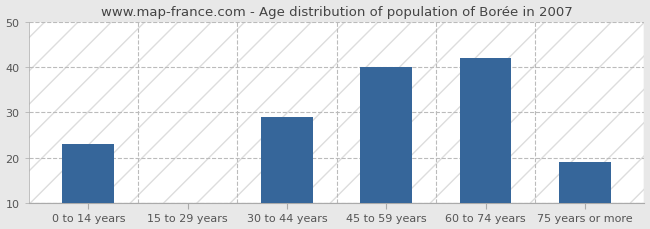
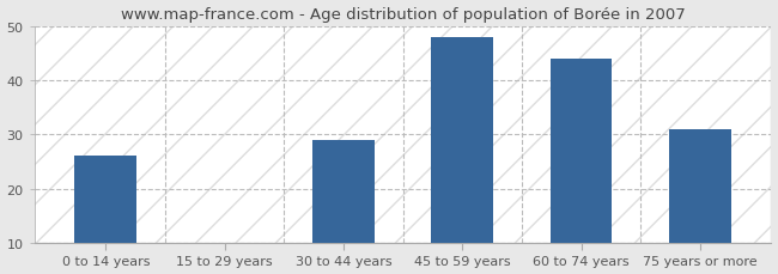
0 to 14 years: 23 -> 26
45 to 59 years: 40 -> 48
60 to 74 years: 42 -> 44
75 years or more: 19 -> 31
